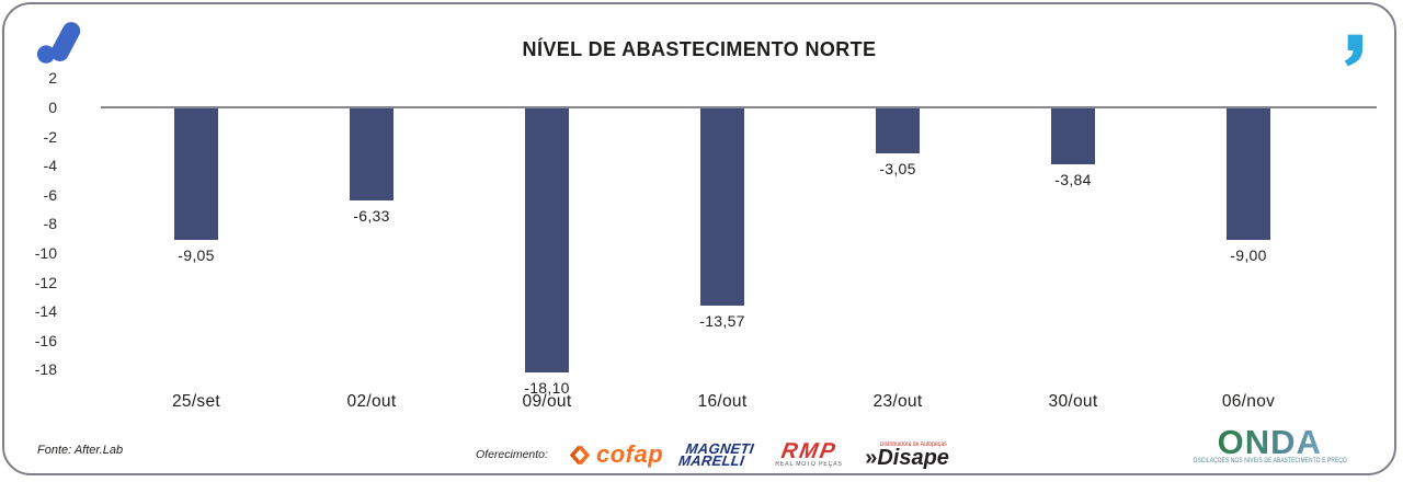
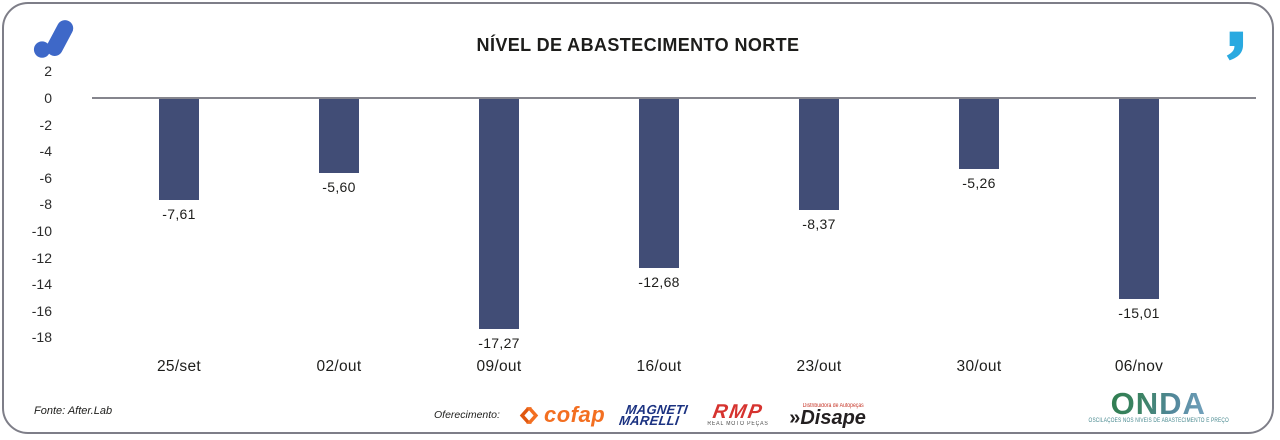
25/set: -9,05 -> -7,61
02/out: -6,33 -> -5,60
09/out: -18,10 -> -17,27
16/out: -13,57 -> -12,68
23/out: -3,05 -> -8,37
30/out: -3,84 -> -5,26
06/nov: -9,00 -> -15,01
